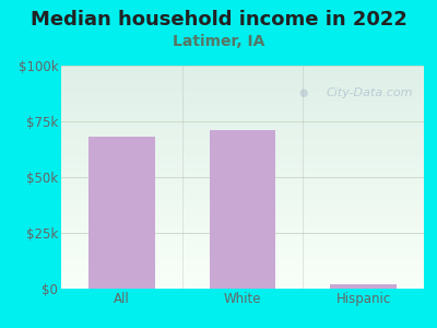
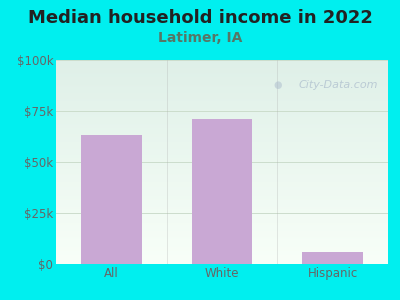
All: $68k -> $63k
Hispanic: $2k -> $6k
